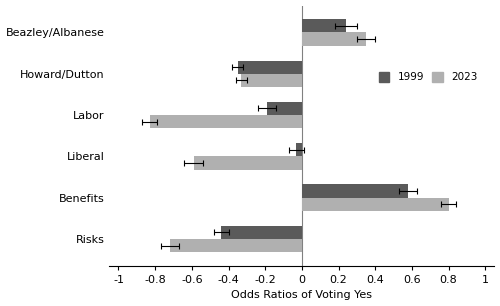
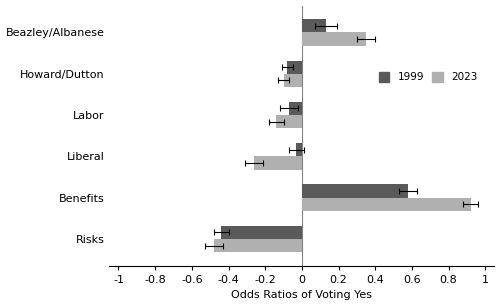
1999/Beazley/Albanese: 0.24 -> 0.13
1999/Howard/Dutton: -0.35 -> -0.08
2023/Howard/Dutton: -0.33 -> -0.10
1999/Labor: -0.19 -> -0.07
2023/Labor: -0.83 -> -0.14
2023/Liberal: -0.59 -> -0.26
2023/Benefits: 0.80 -> 0.92
2023/Risks: -0.72 -> -0.48
